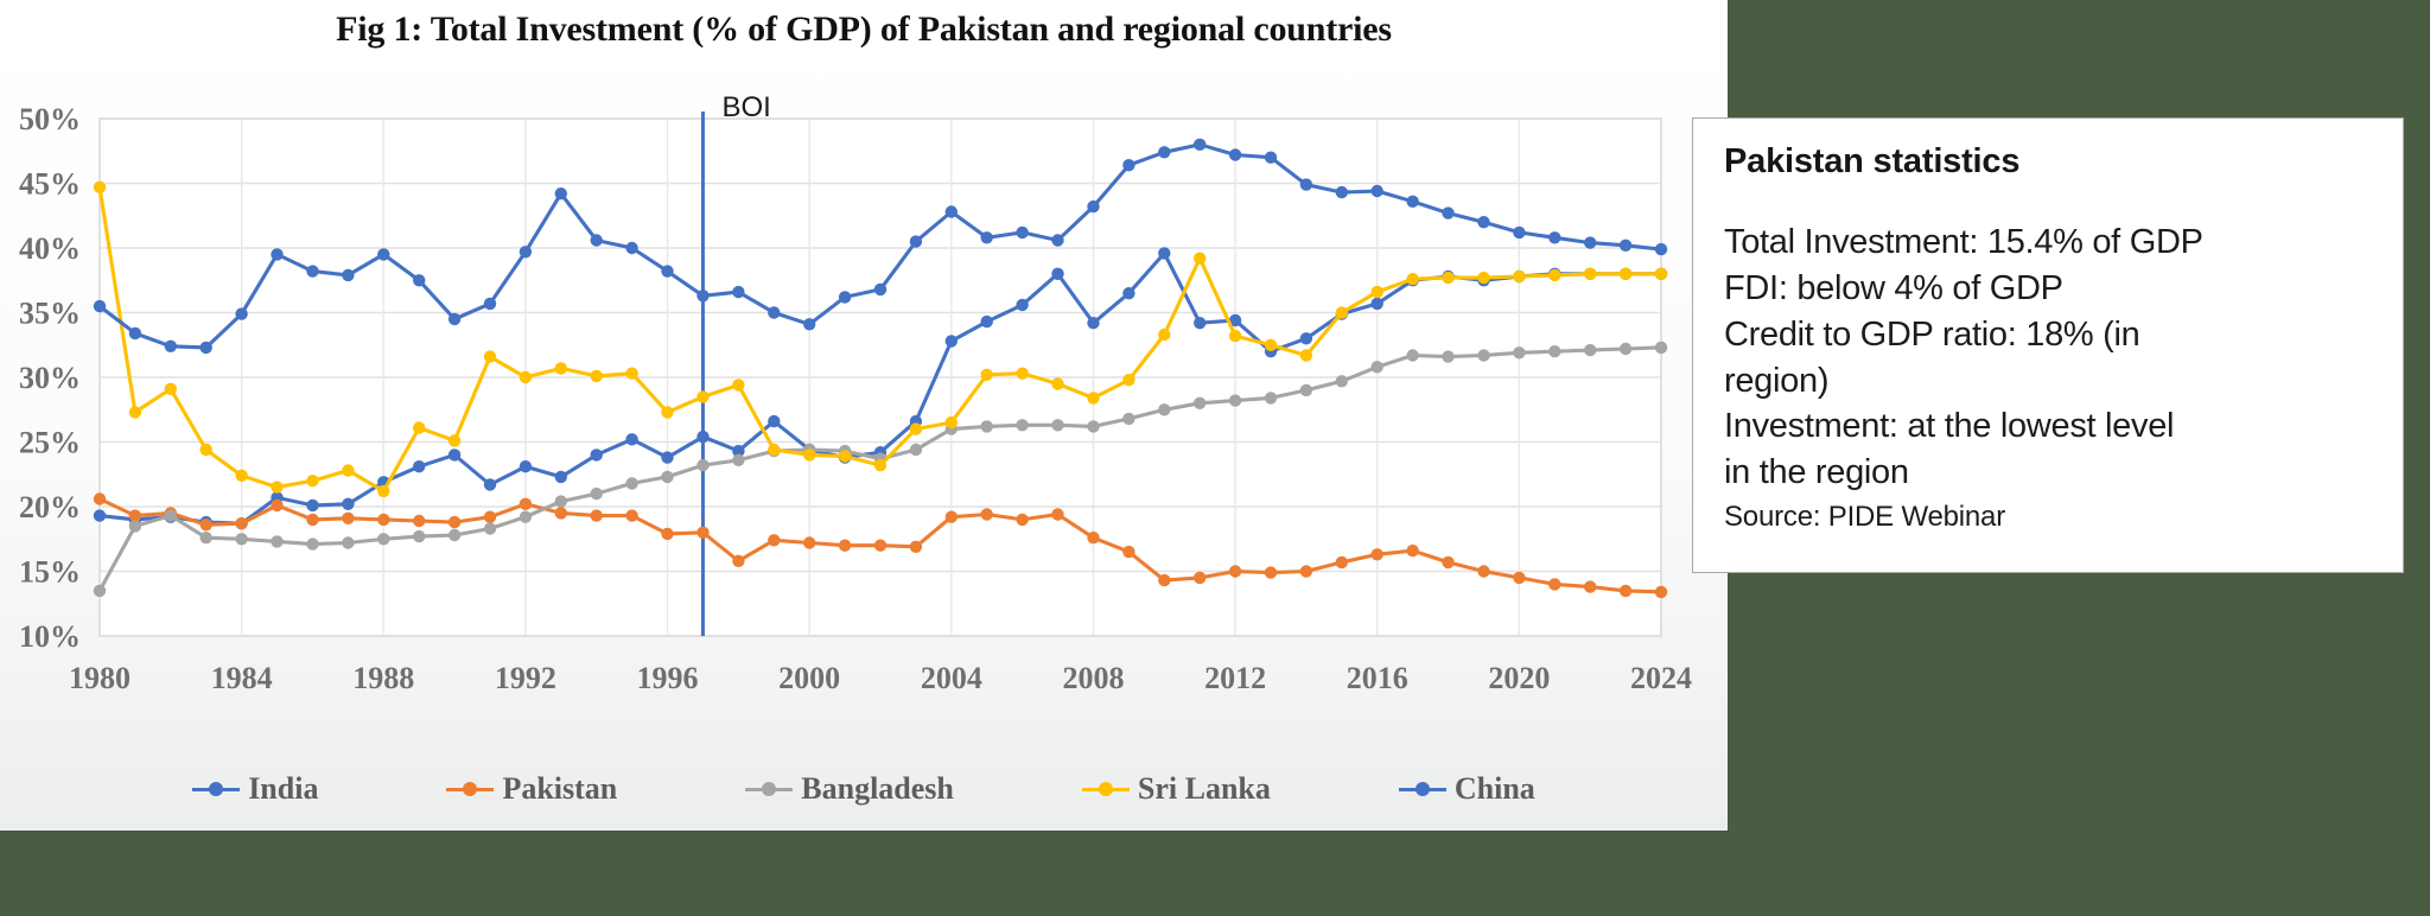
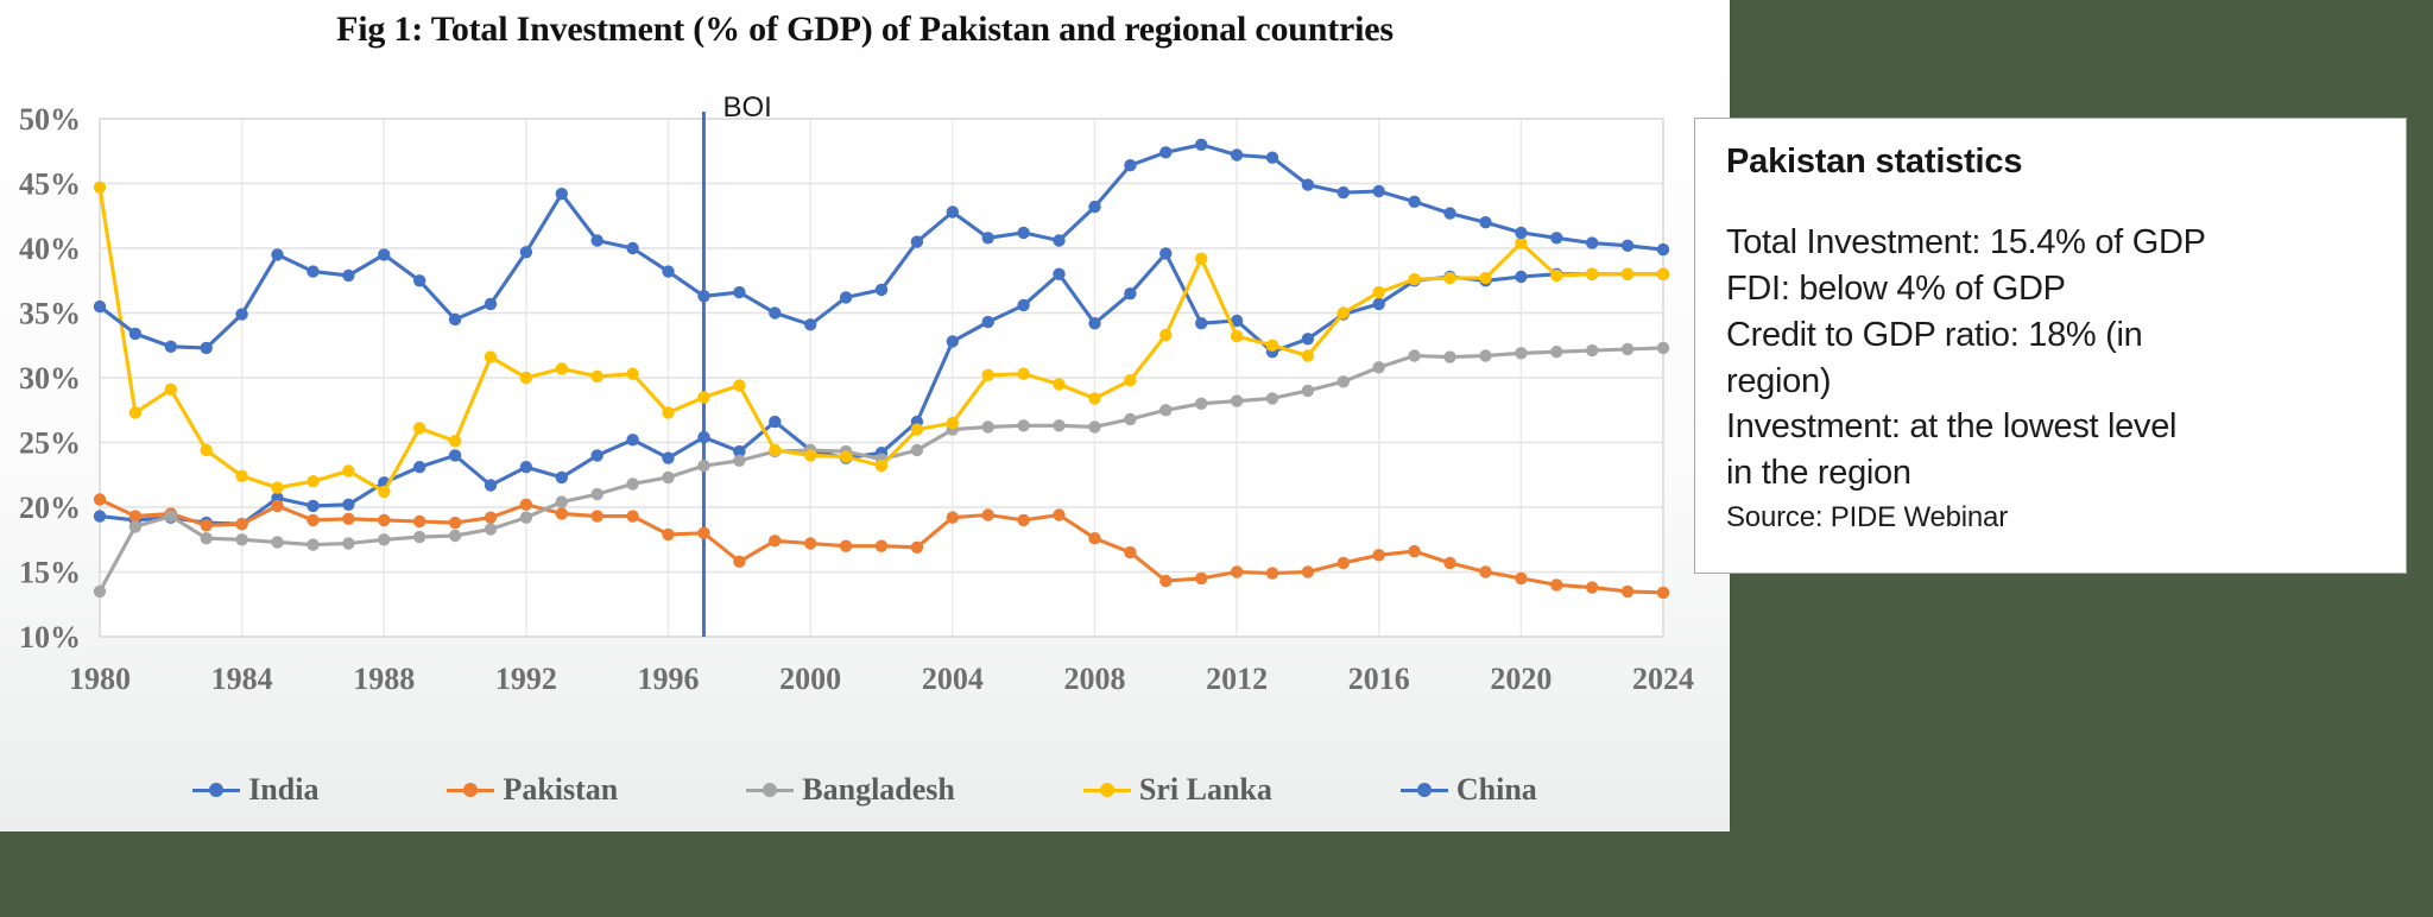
Sri Lanka/2020: 37.8% -> 40.4%
